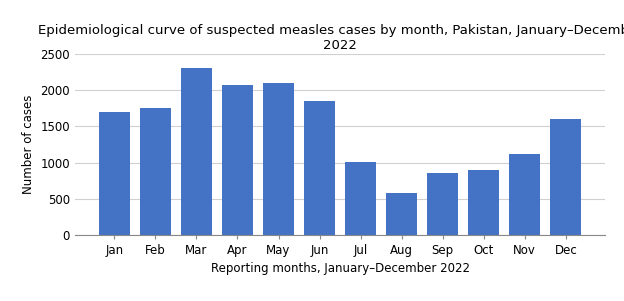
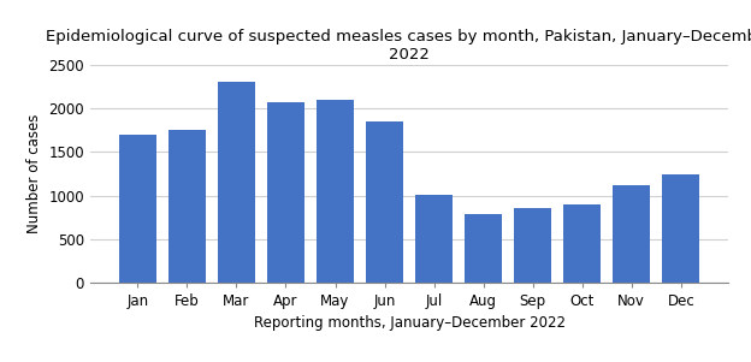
Aug: 580 -> 780
Dec: 1600 -> 1240
